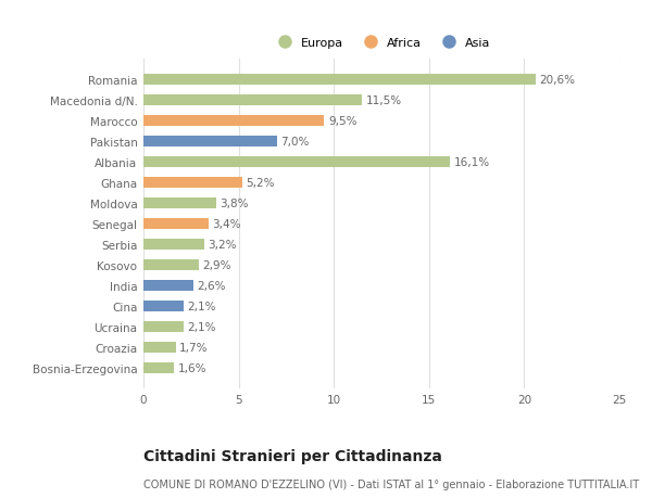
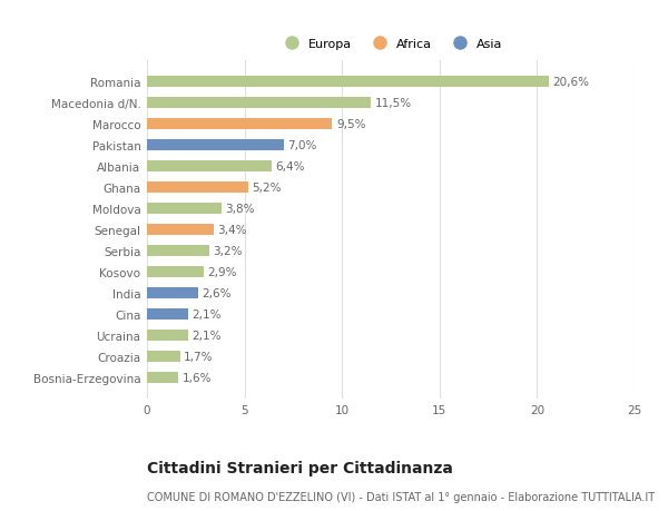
Albania: 16,1% -> 6,4%
